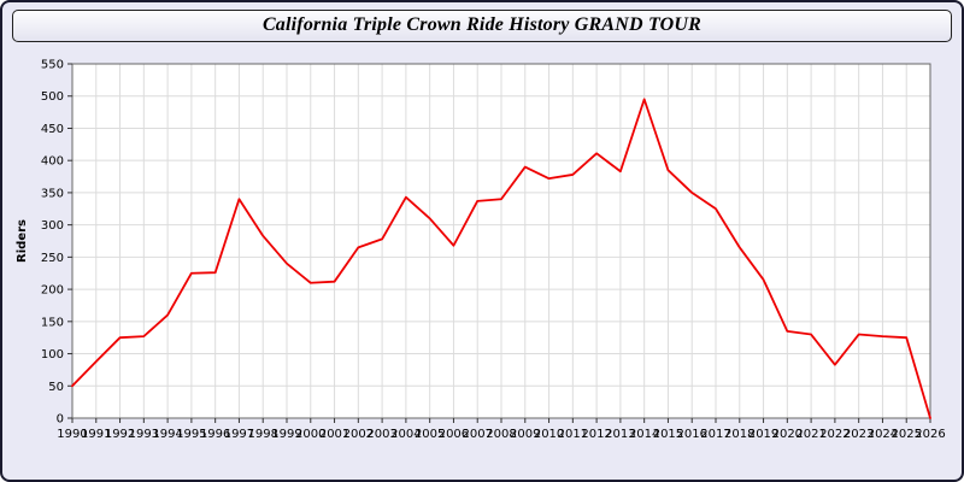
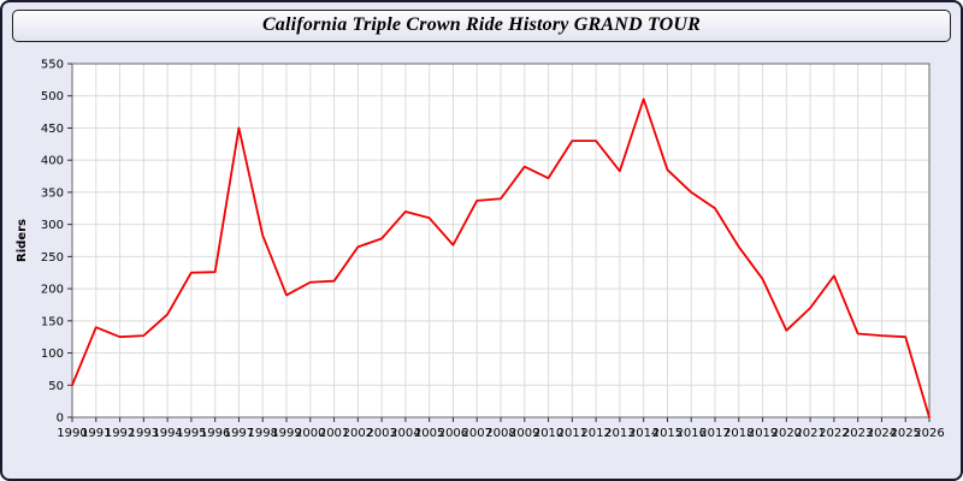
1991: 90 -> 140
1997: 340 -> 450
1999: 240 -> 190
2004: 340 -> 320
2011: 380 -> 430
2012: 410 -> 430
2021: 130 -> 170
2022: 80 -> 220
